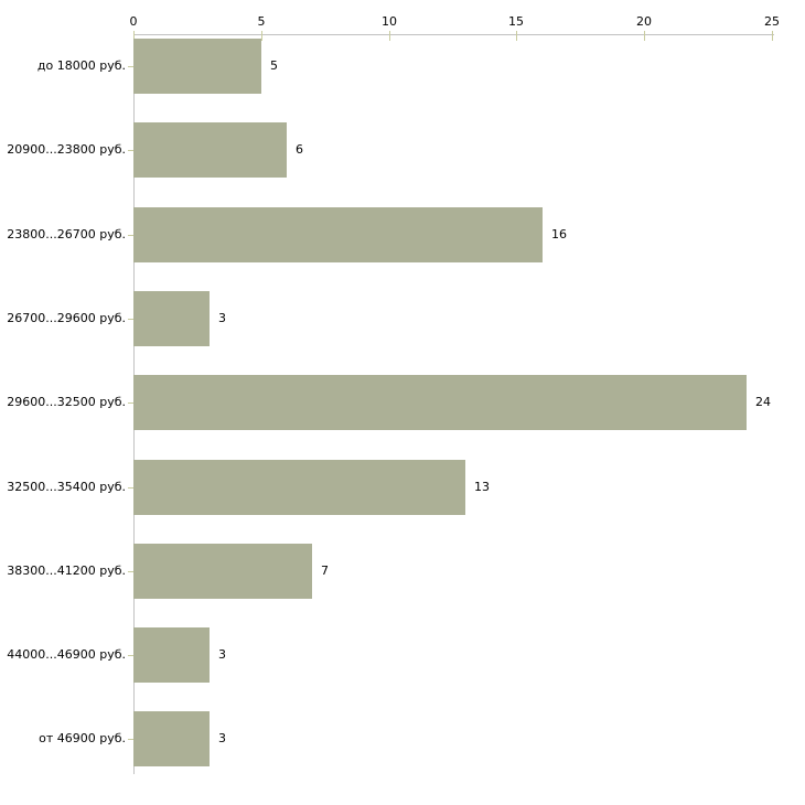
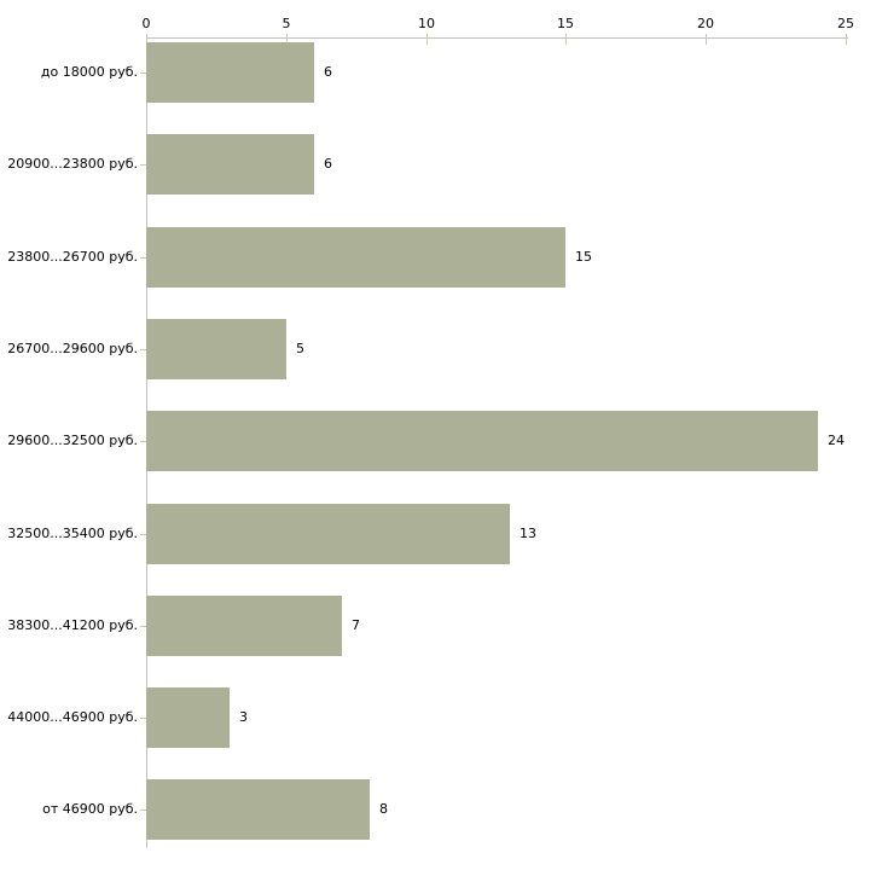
до 18000 руб.: 5 -> 6
23800...26700 руб.: 16 -> 15
26700...29600 руб.: 3 -> 5
от 46900 руб.: 3 -> 8
